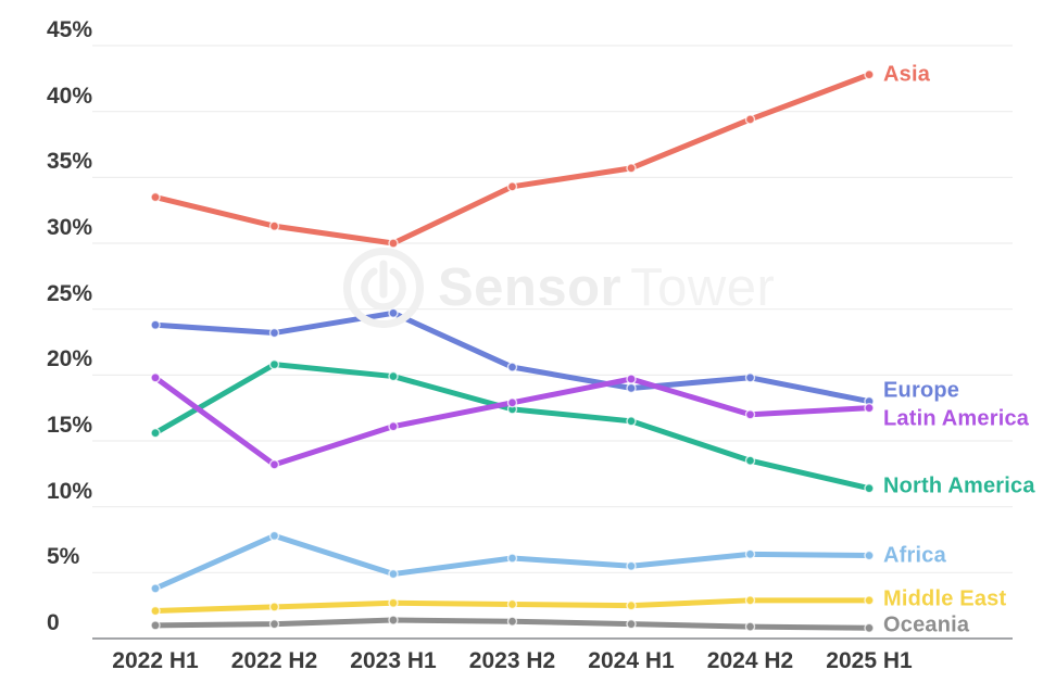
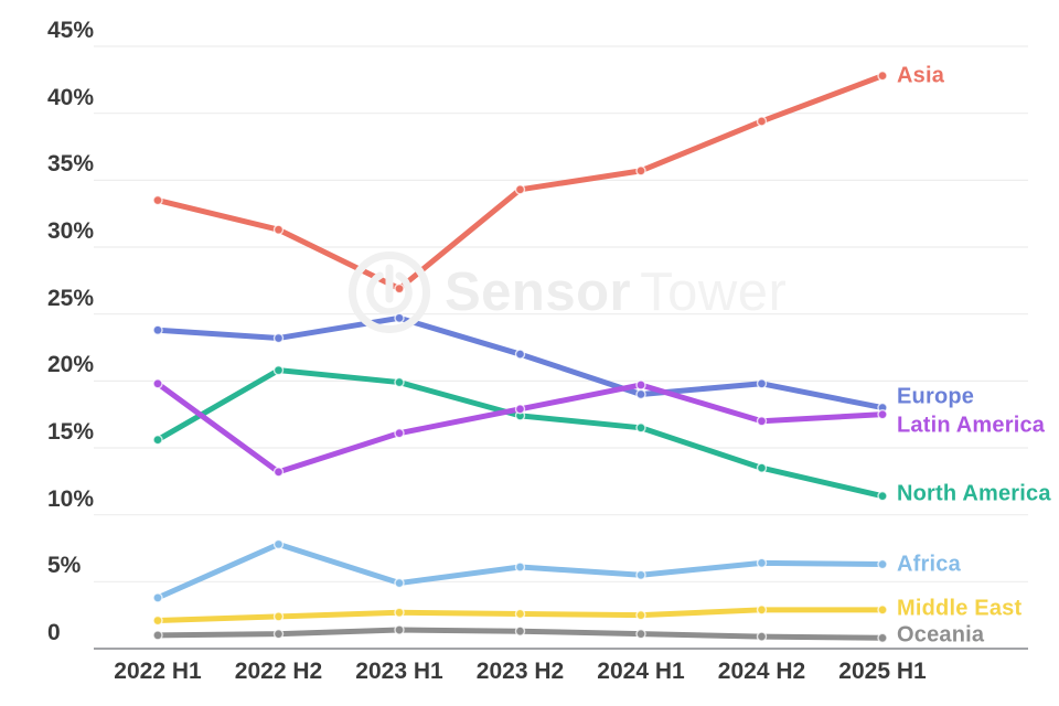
Asia/2023 H1: 30.0% -> 26.9%
Europe/2023 H2: 20.6% -> 22.0%
